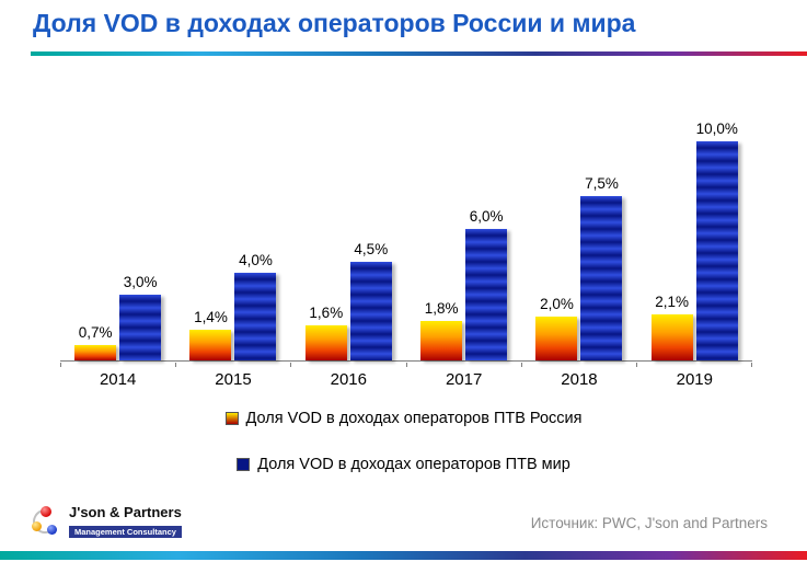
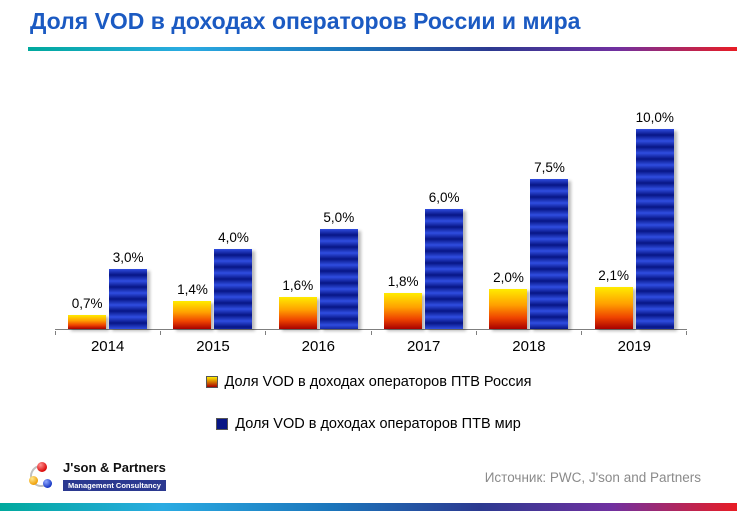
Доля VOD в доходах операторов ПТВ мир/2016: 4,5% -> 5,0%
